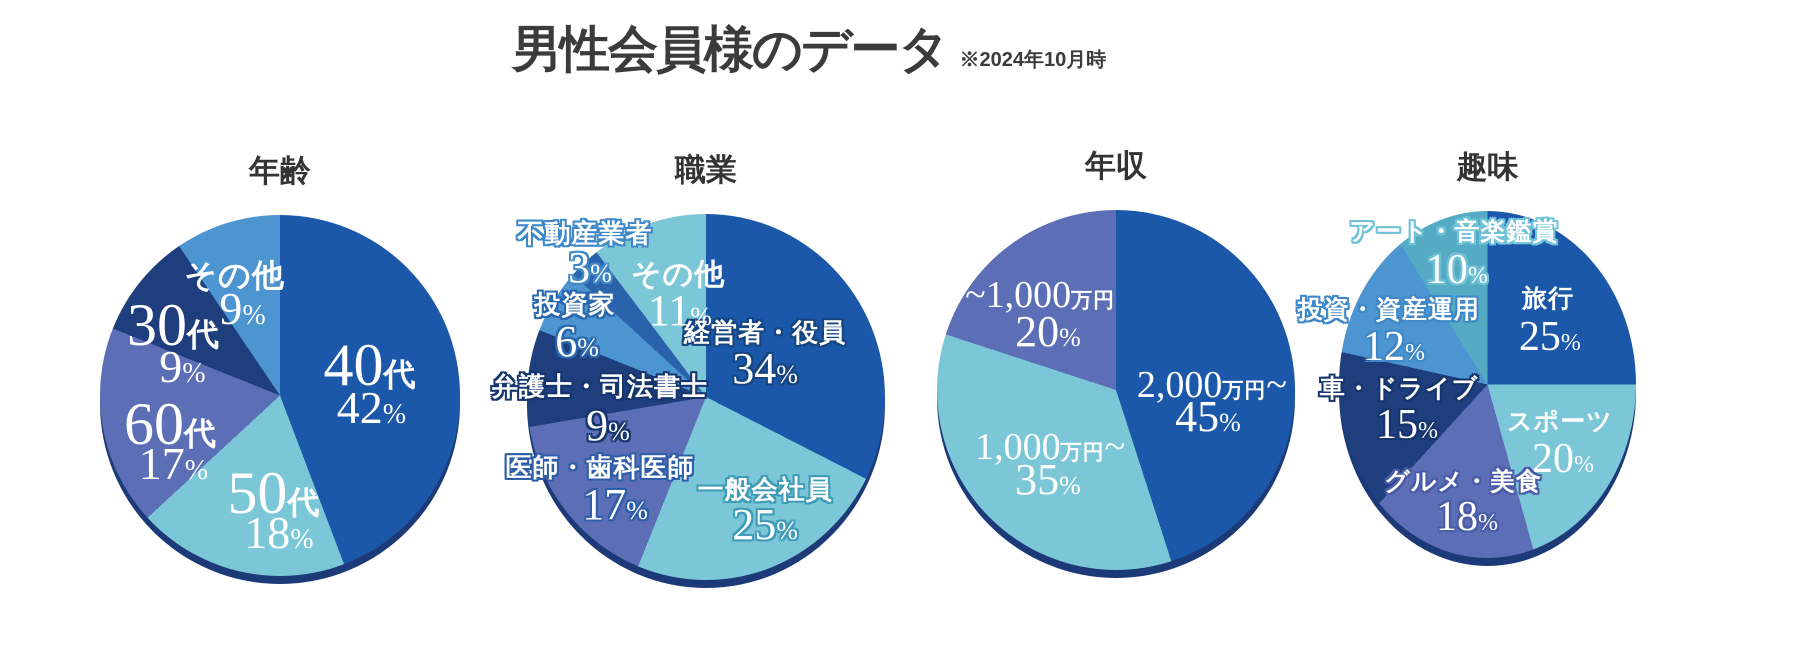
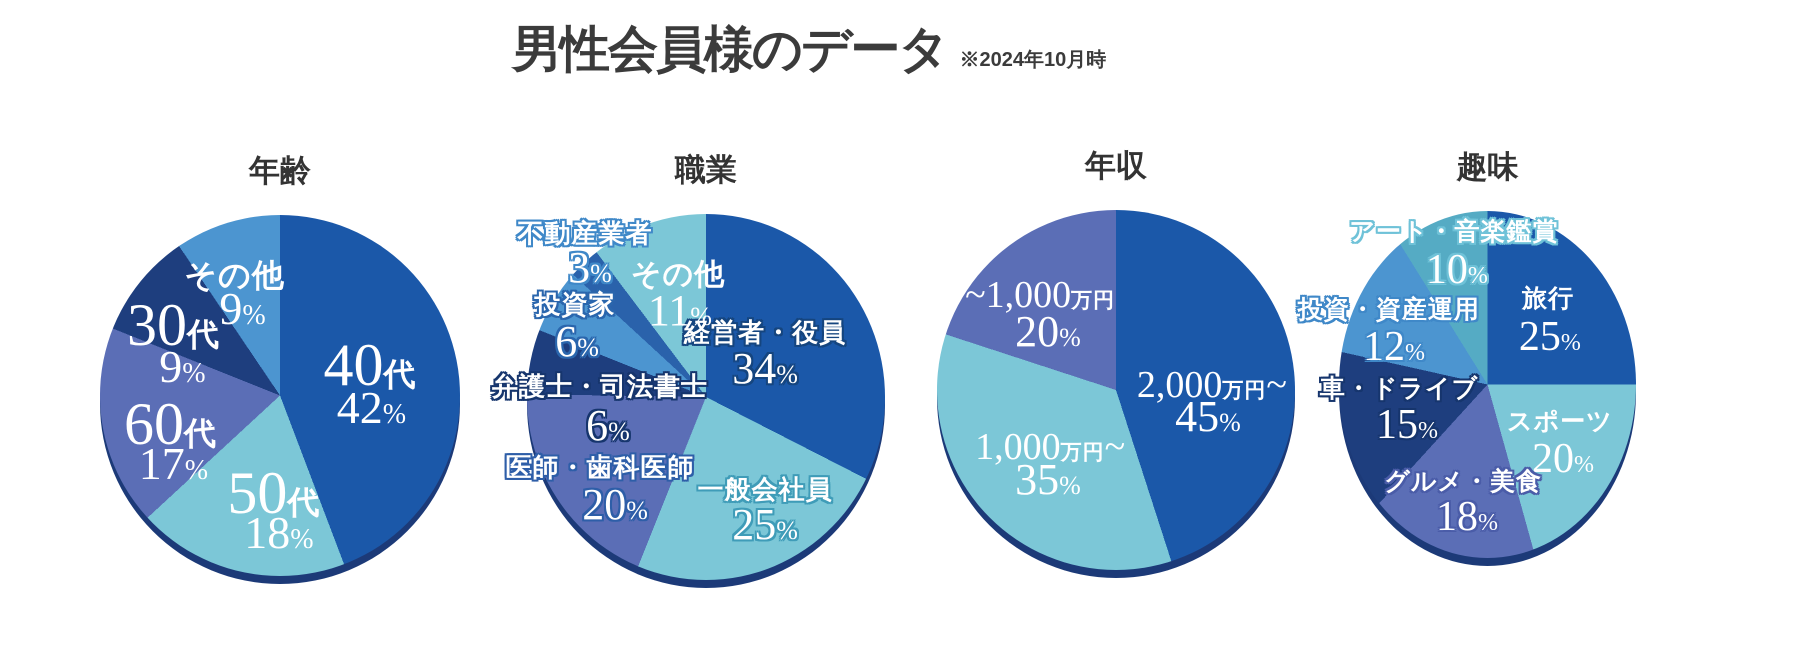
職業/医師・歯科医師: 17 -> 20
職業/弁護士・司法書士: 9 -> 6
